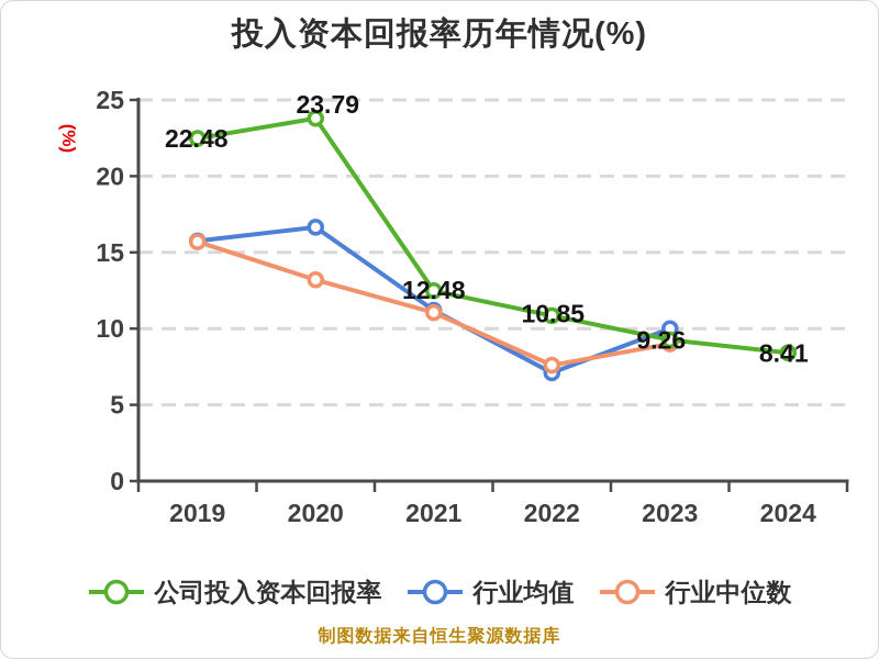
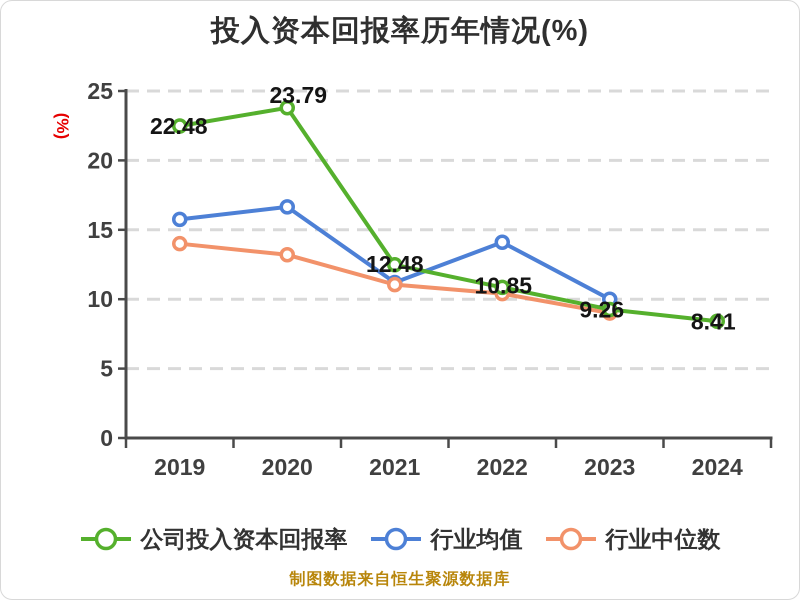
行业中位数/2019: 15.7 -> 14.0
行业均值/2022: 7.1 -> 14.1
行业中位数/2022: 7.6 -> 10.4
